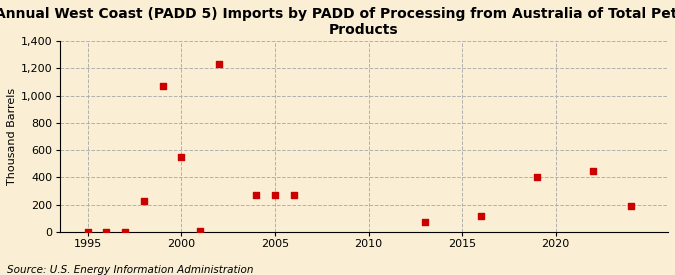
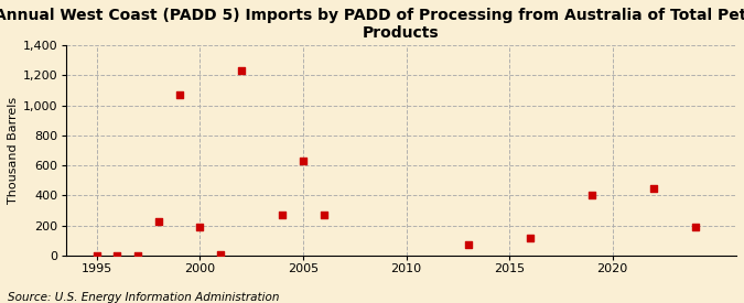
2000: 550 -> 190
2005: 270 -> 630
